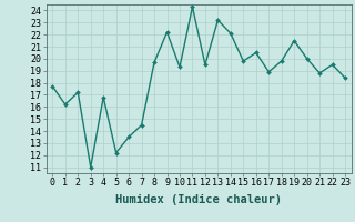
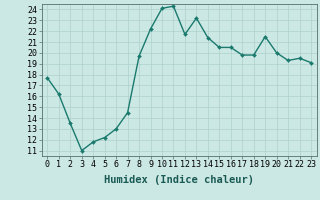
2: 17.2 -> 13.5
4: 16.8 -> 11.8
6: 13.5 -> 13.0
10: 19.3 -> 24.1
12: 19.5 -> 21.7
14: 22.1 -> 21.4
15: 19.8 -> 20.5
17: 18.9 -> 19.8
21: 18.8 -> 19.3
23: 18.4 -> 19.1
